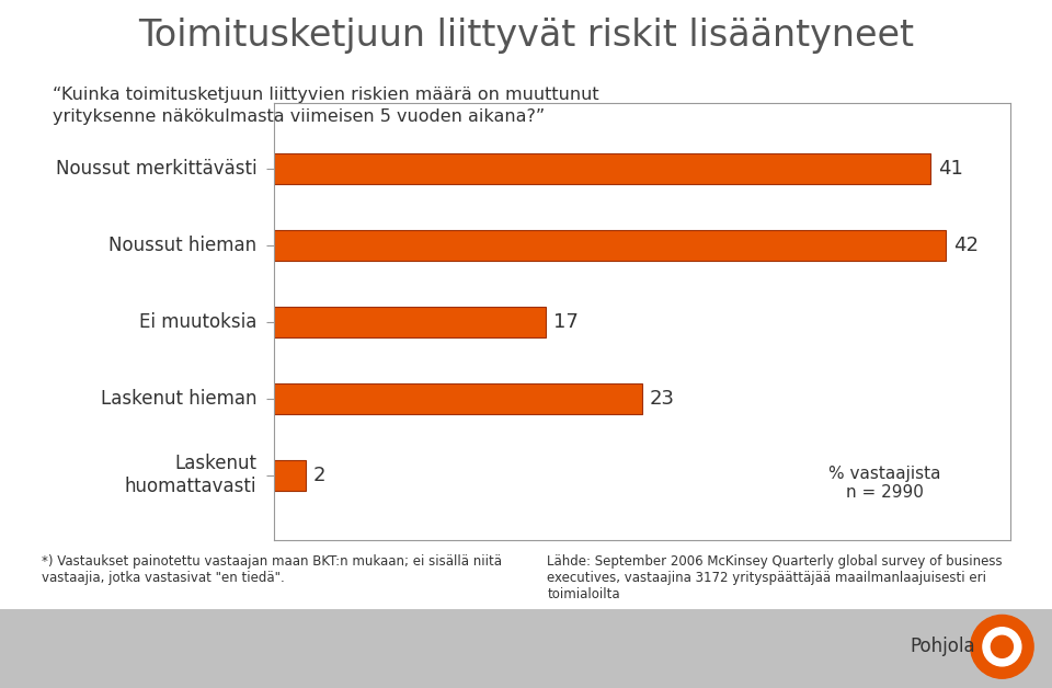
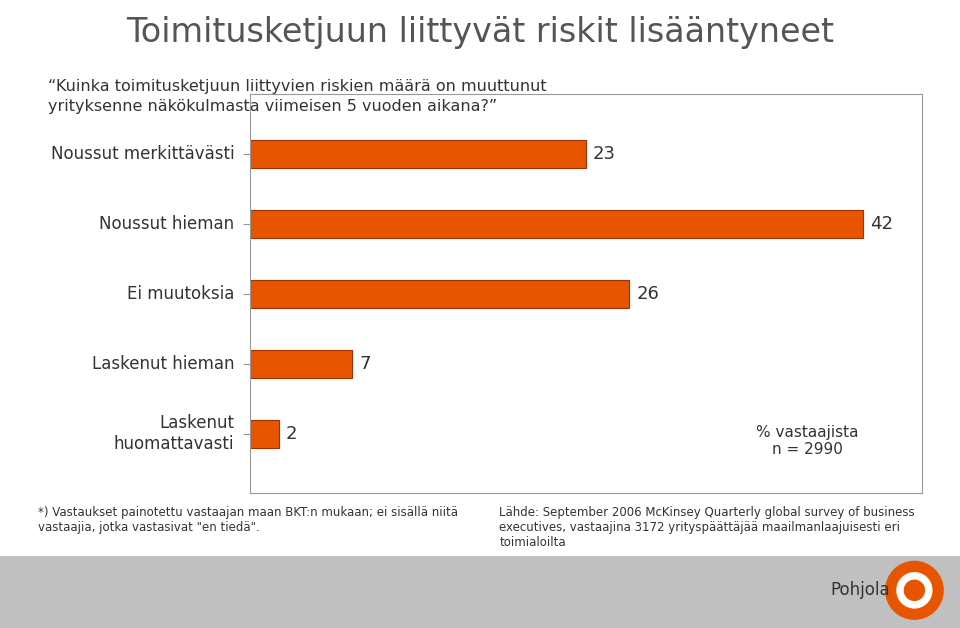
Noussut merkittävästi: 41 -> 23
Ei muutoksia: 17 -> 26
Laskenut hieman: 23 -> 7
